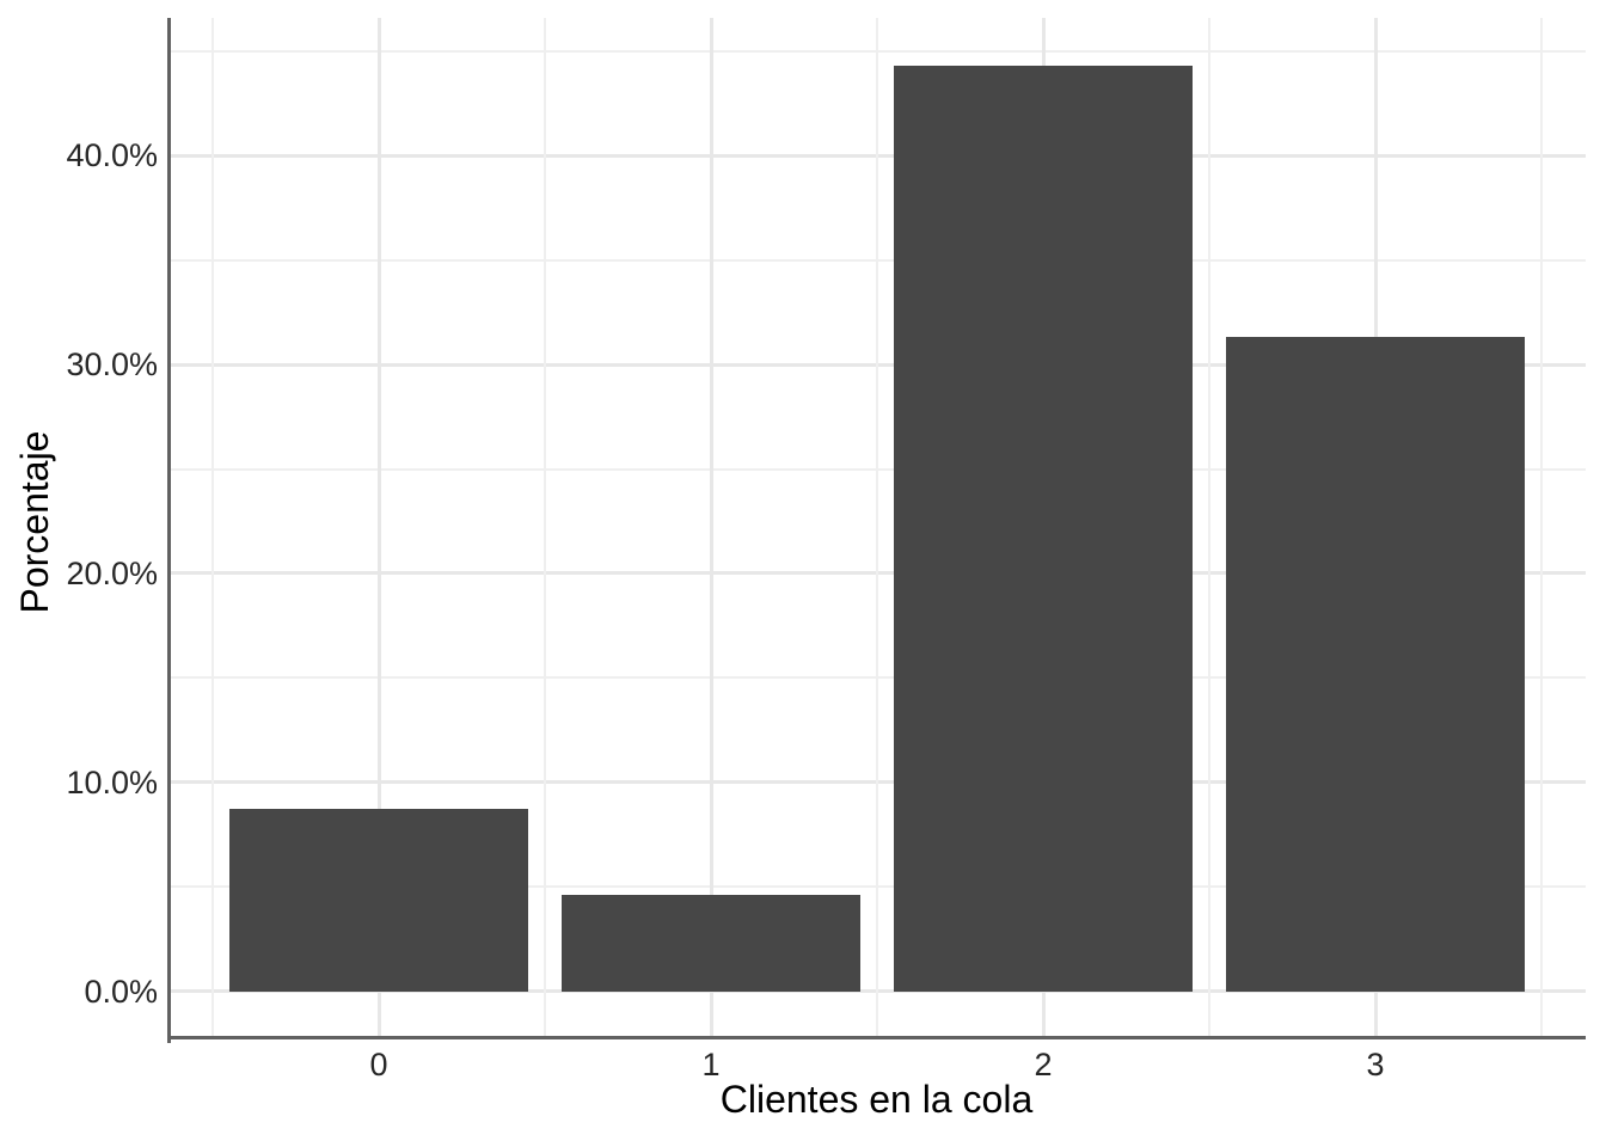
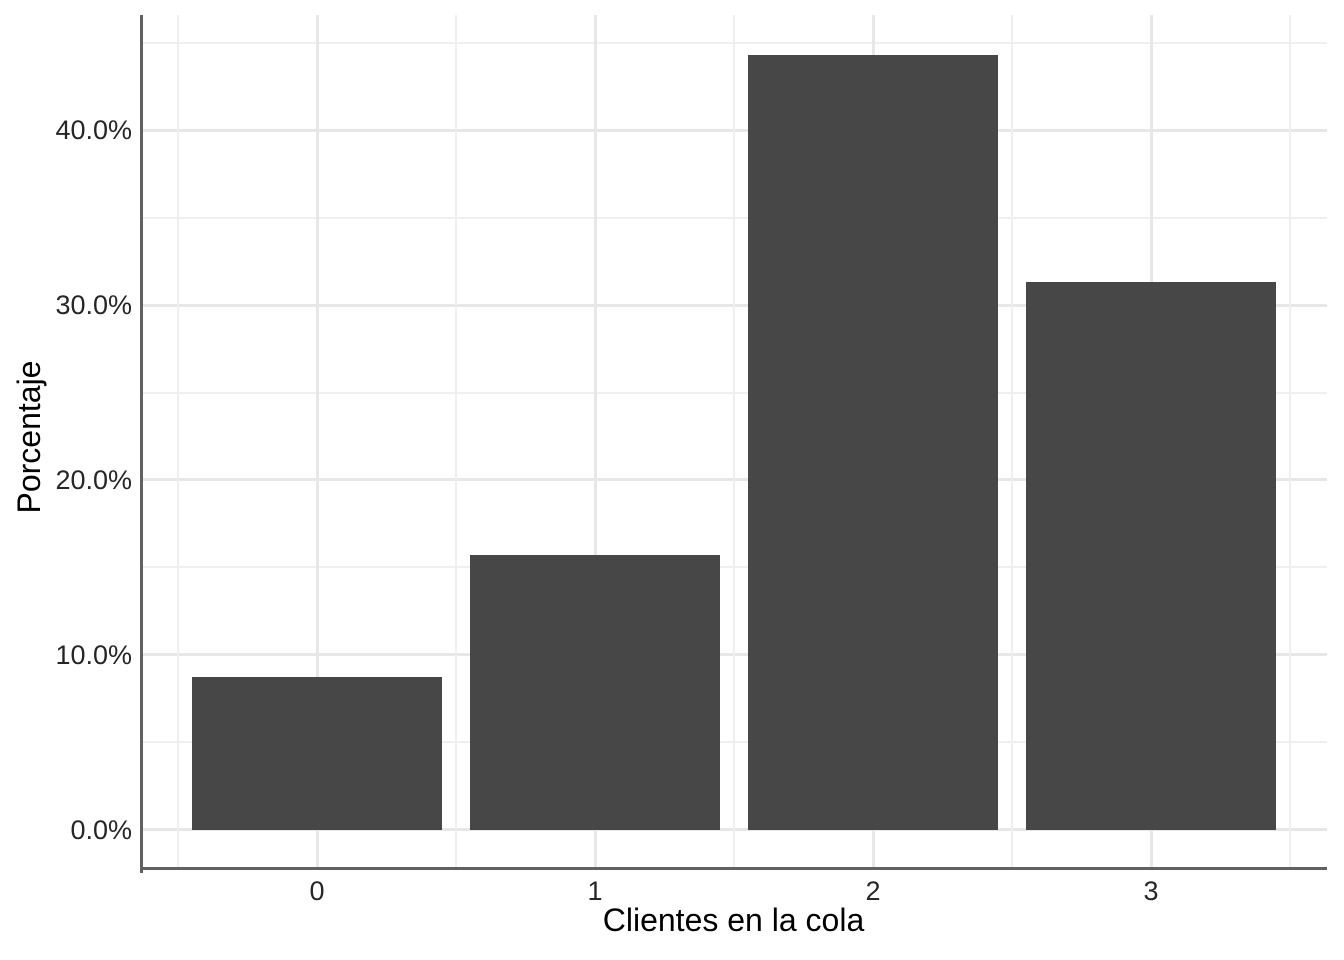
1: 4.6% -> 15.7%
